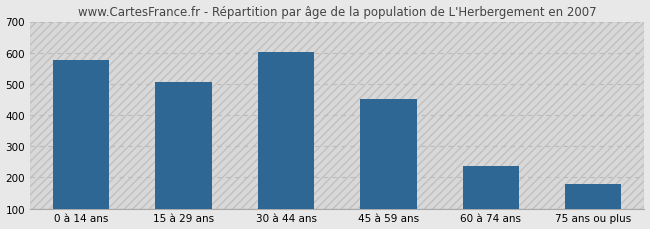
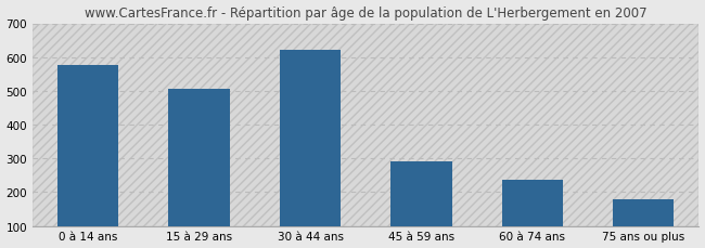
30 à 44 ans: 601 -> 620
45 à 59 ans: 450 -> 290
